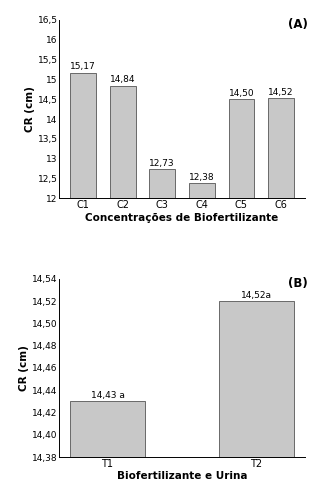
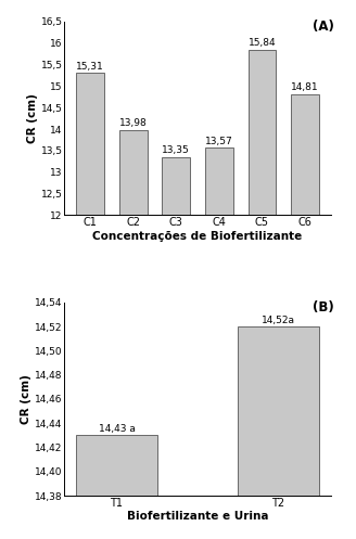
C1: 15,17 -> 15,31
C2: 14,84 -> 13,98
C3: 12,73 -> 13,35
C4: 12,38 -> 13,57
C5: 14,50 -> 15,84
C6: 14,52 -> 14,81
